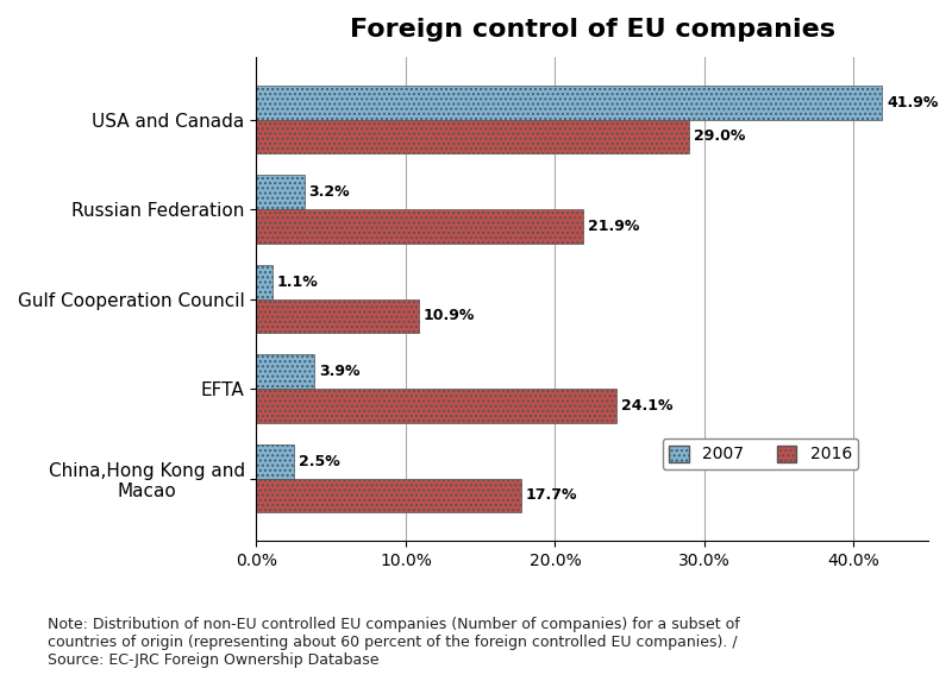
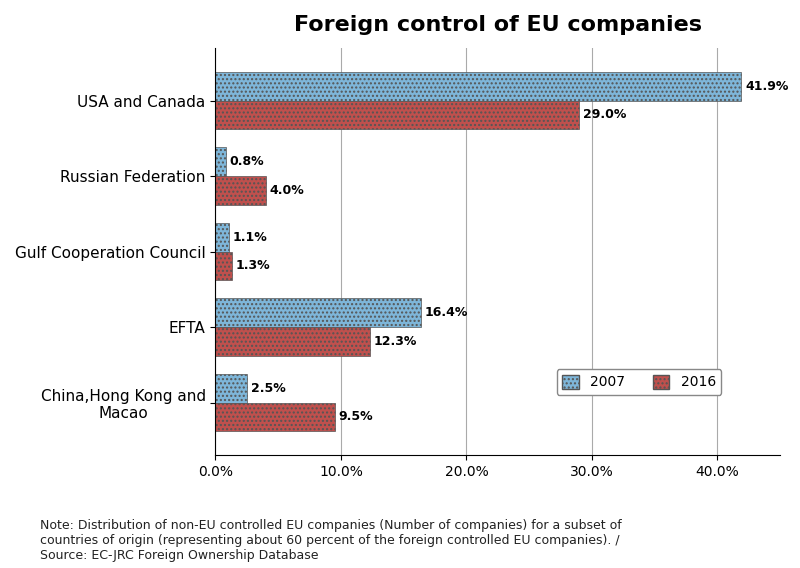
2007/Russian Federation: 3.2% -> 0.8%
2016/Russian Federation: 21.9% -> 4.0%
2016/Gulf Cooperation Council: 10.9% -> 1.3%
2007/EFTA: 3.9% -> 16.4%
2016/EFTA: 24.1% -> 12.3%
2016/China,Hong Kong and Macao: 17.7% -> 9.5%
